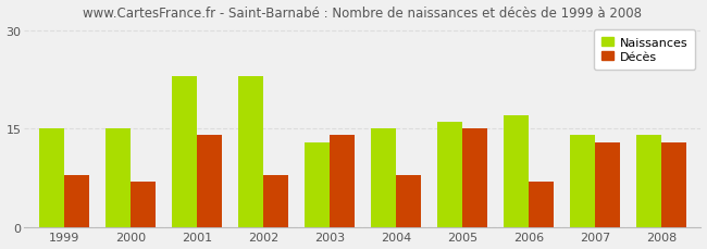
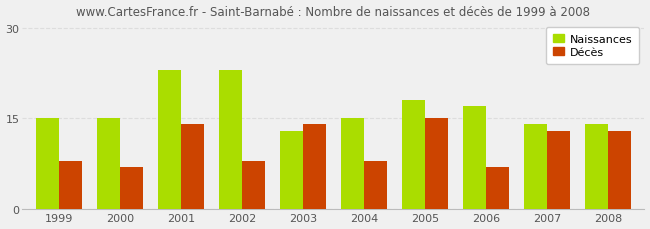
Naissances/2005: 16 -> 18
